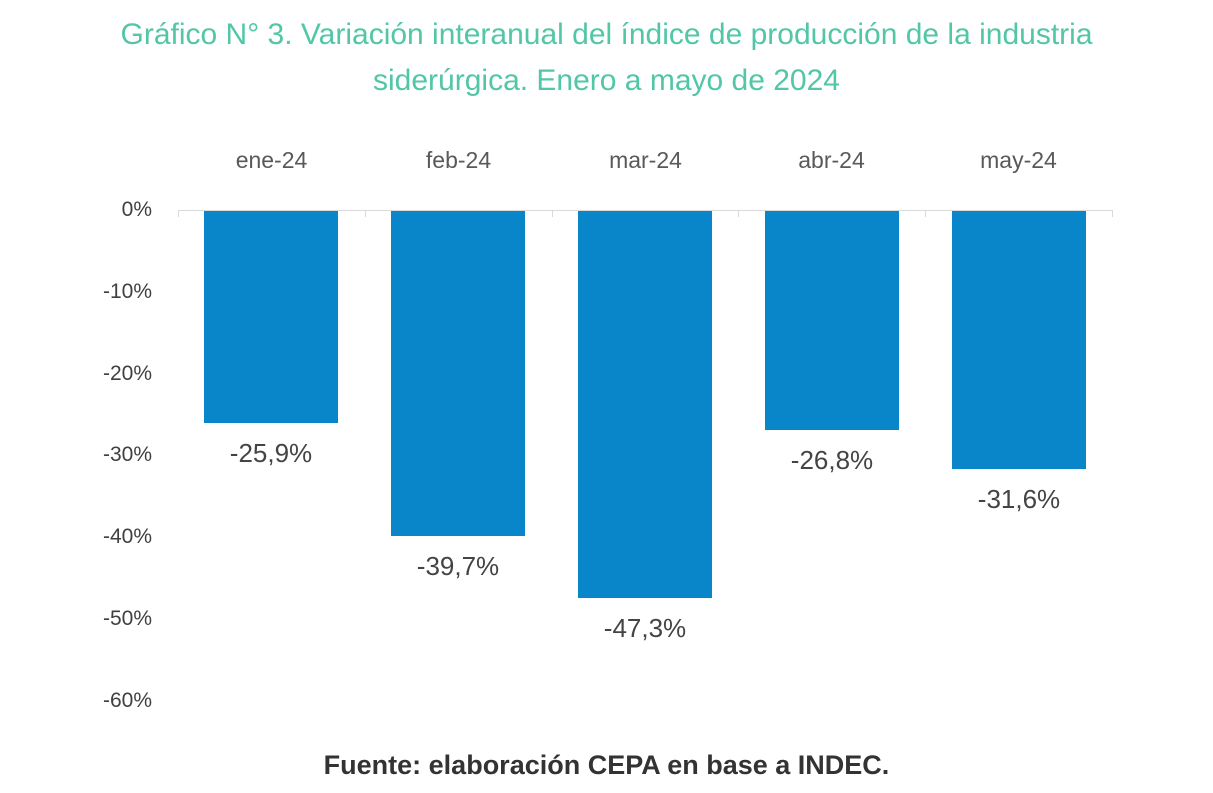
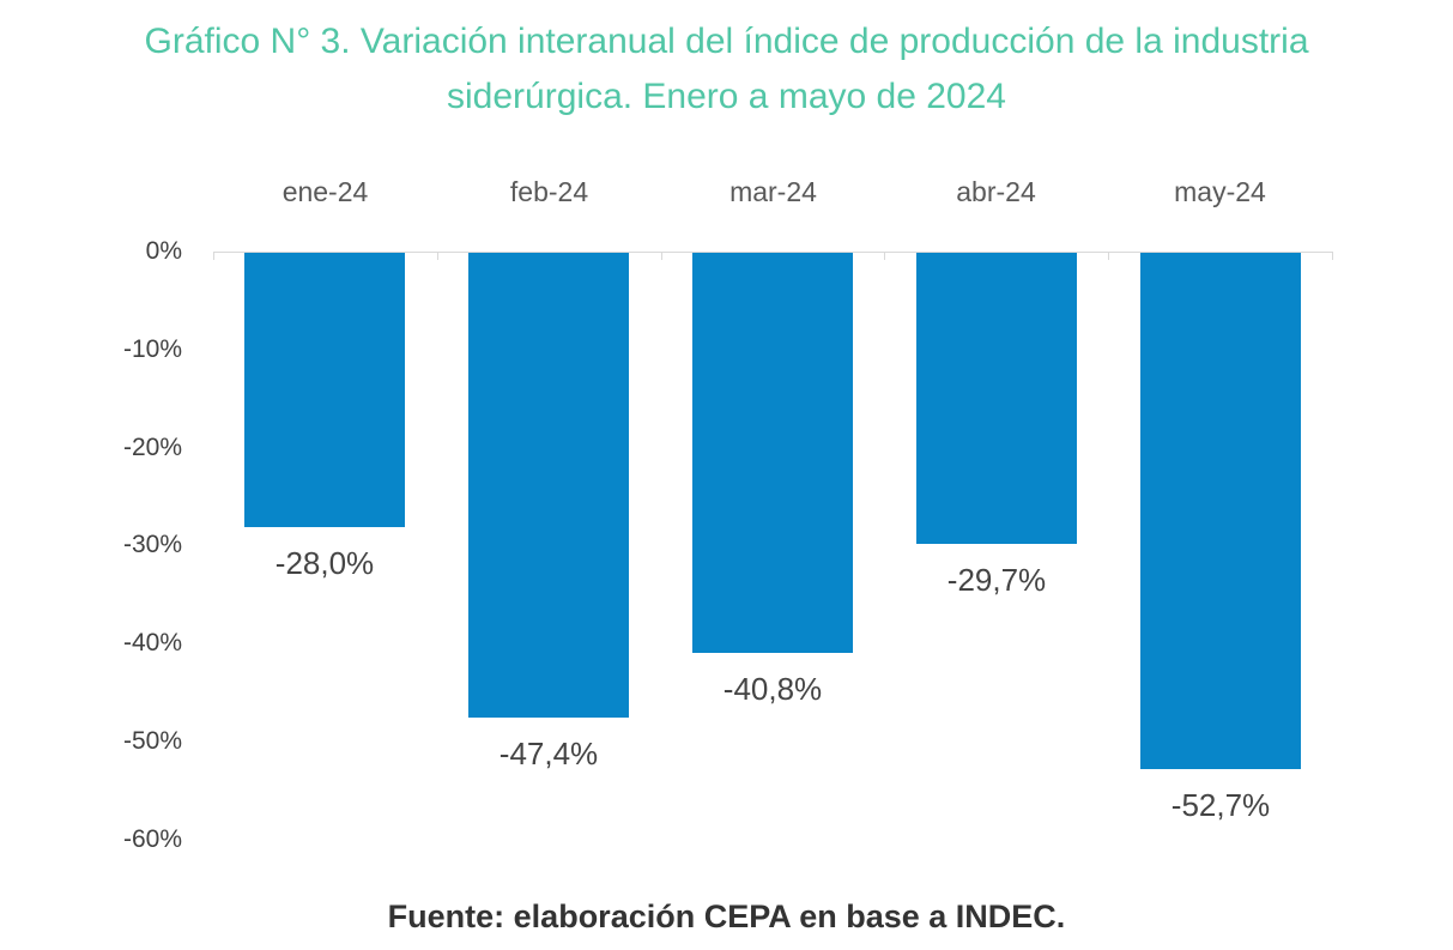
ene-24: -25,9% -> -28,0%
feb-24: -39,7% -> -47,4%
mar-24: -47,3% -> -40,8%
abr-24: -26,8% -> -29,7%
may-24: -31,6% -> -52,7%
